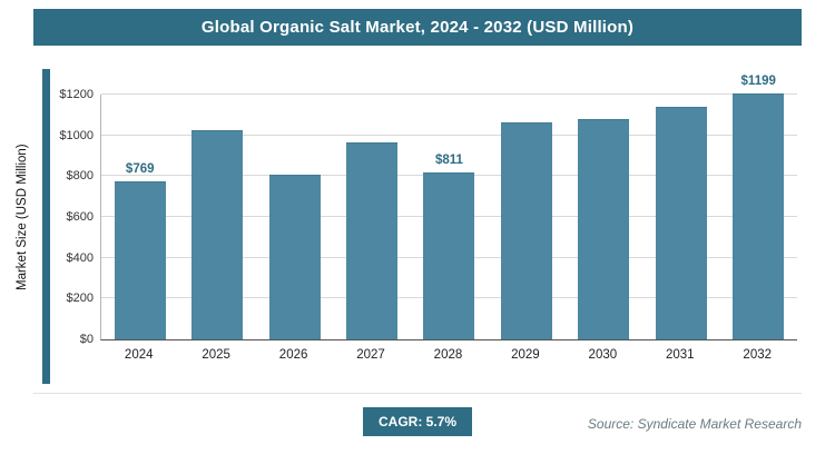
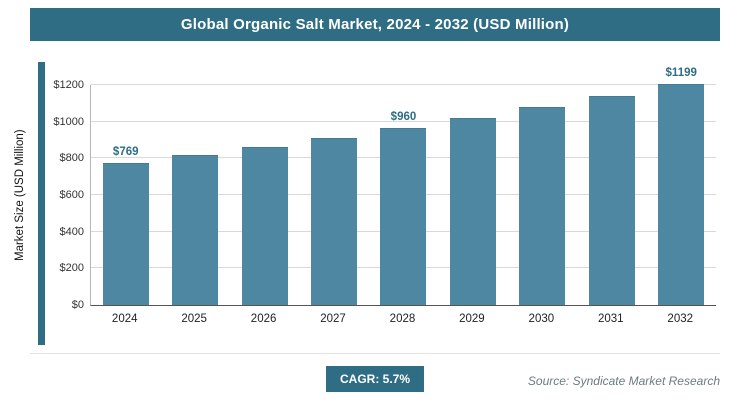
2025: $1020 -> $810
2026: $800 -> $860
2027: $960 -> $910
2028: $811 -> $960
2029: $1060 -> $1020
